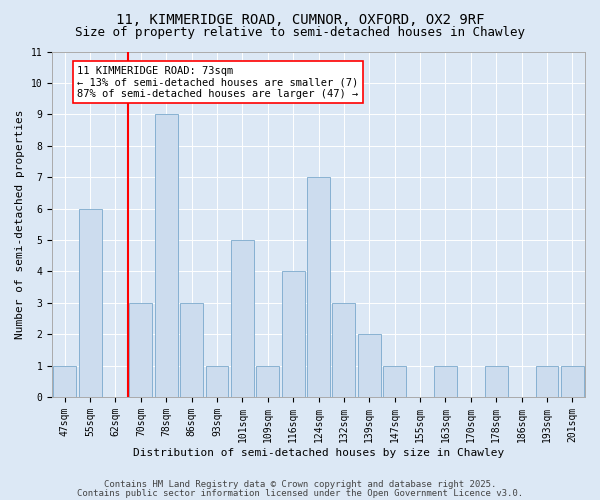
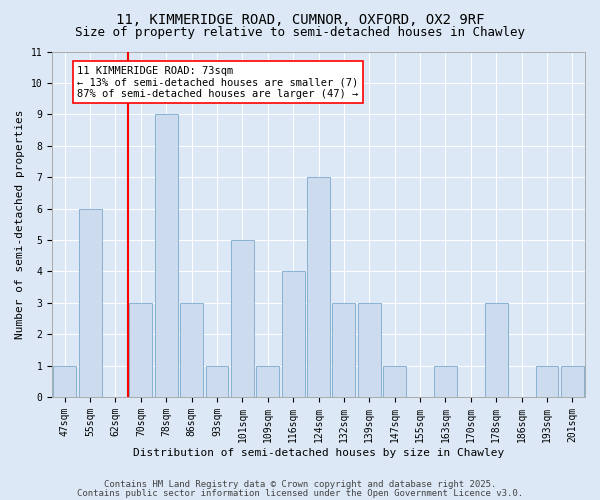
139sqm: 2 -> 3
178sqm: 1 -> 3
